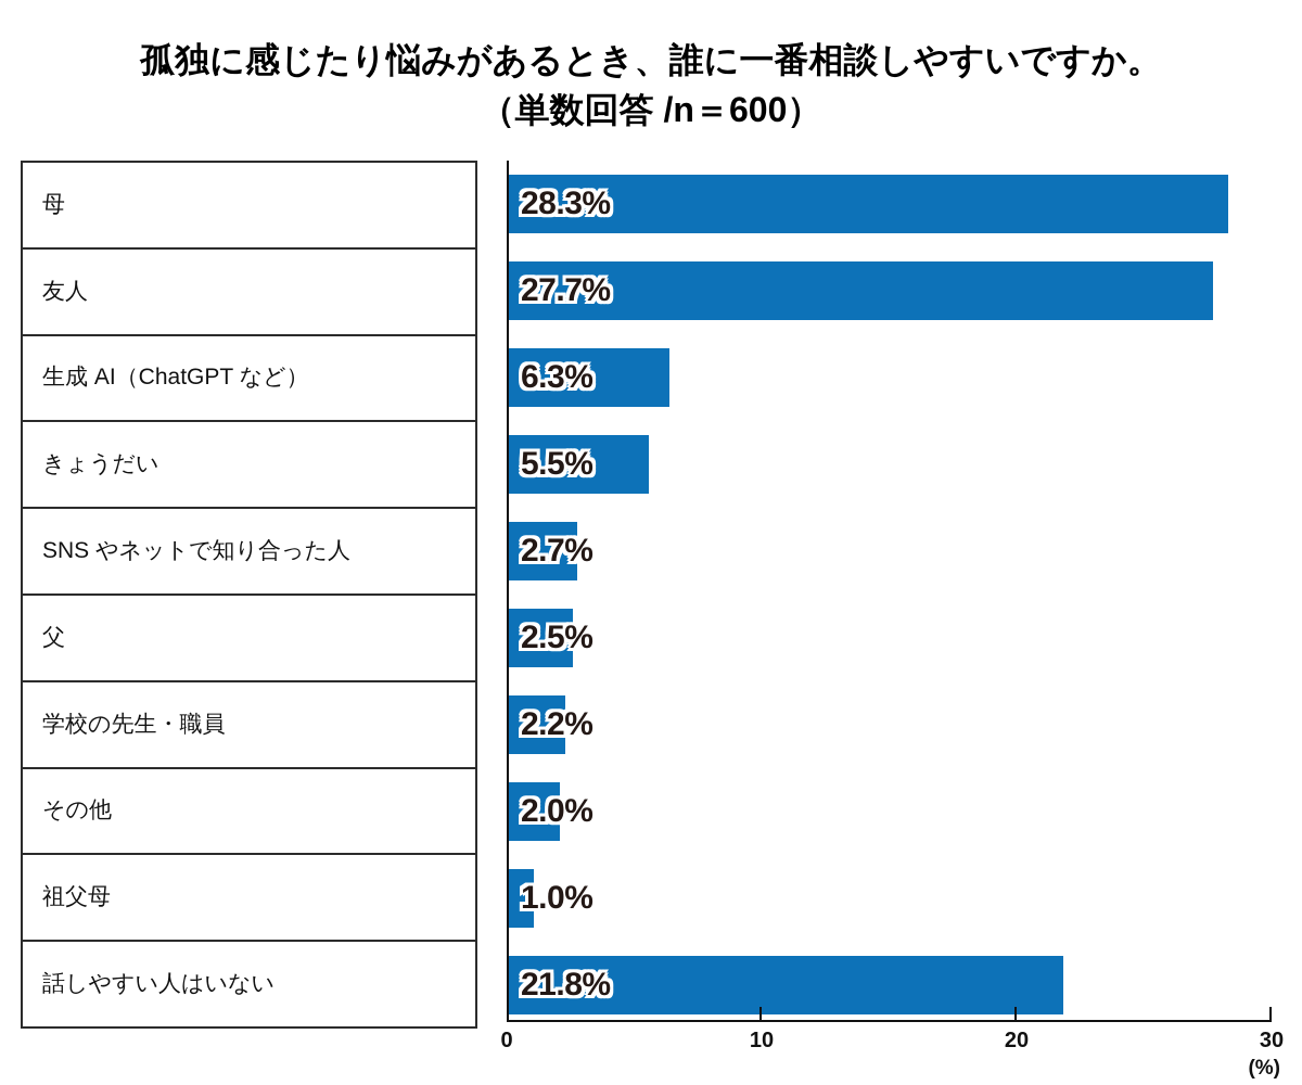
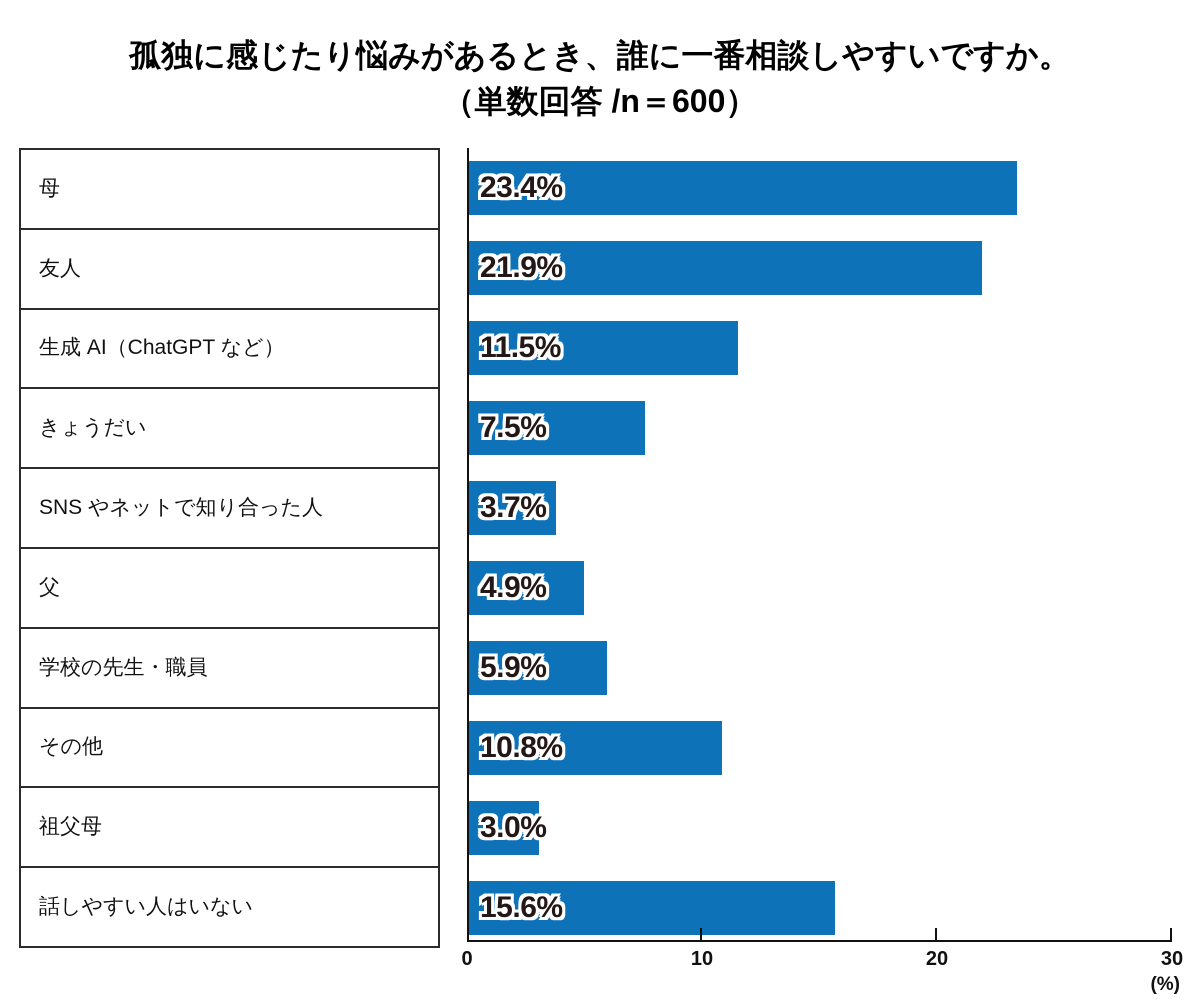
母: 28.3% -> 23.4%
友人: 27.7% -> 21.9%
生成 AI（ChatGPT など）: 6.3% -> 11.5%
きょうだい: 5.5% -> 7.5%
SNS やネットで知り合った人: 2.7% -> 3.7%
父: 2.5% -> 4.9%
学校の先生・職員: 2.2% -> 5.9%
その他: 2.0% -> 10.8%
祖父母: 1.0% -> 3.0%
話しやすい人はいない: 21.8% -> 15.6%
